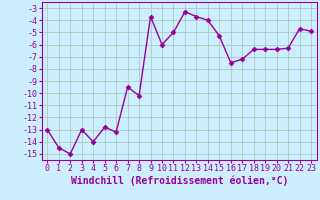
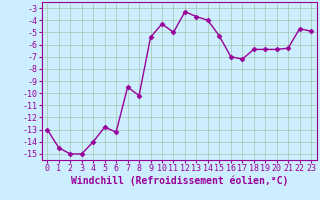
3: -13.0 -> -15.0
9: -3.7 -> -5.4
10: -6.0 -> -4.3
16: -7.5 -> -7.0
